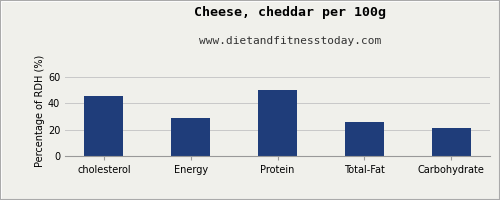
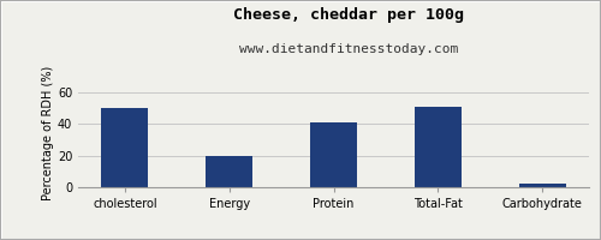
cholesterol: 45 -> 50
Energy: 29 -> 20
Protein: 50 -> 41
Total-Fat: 26 -> 51
Carbohydrate: 21 -> 2
